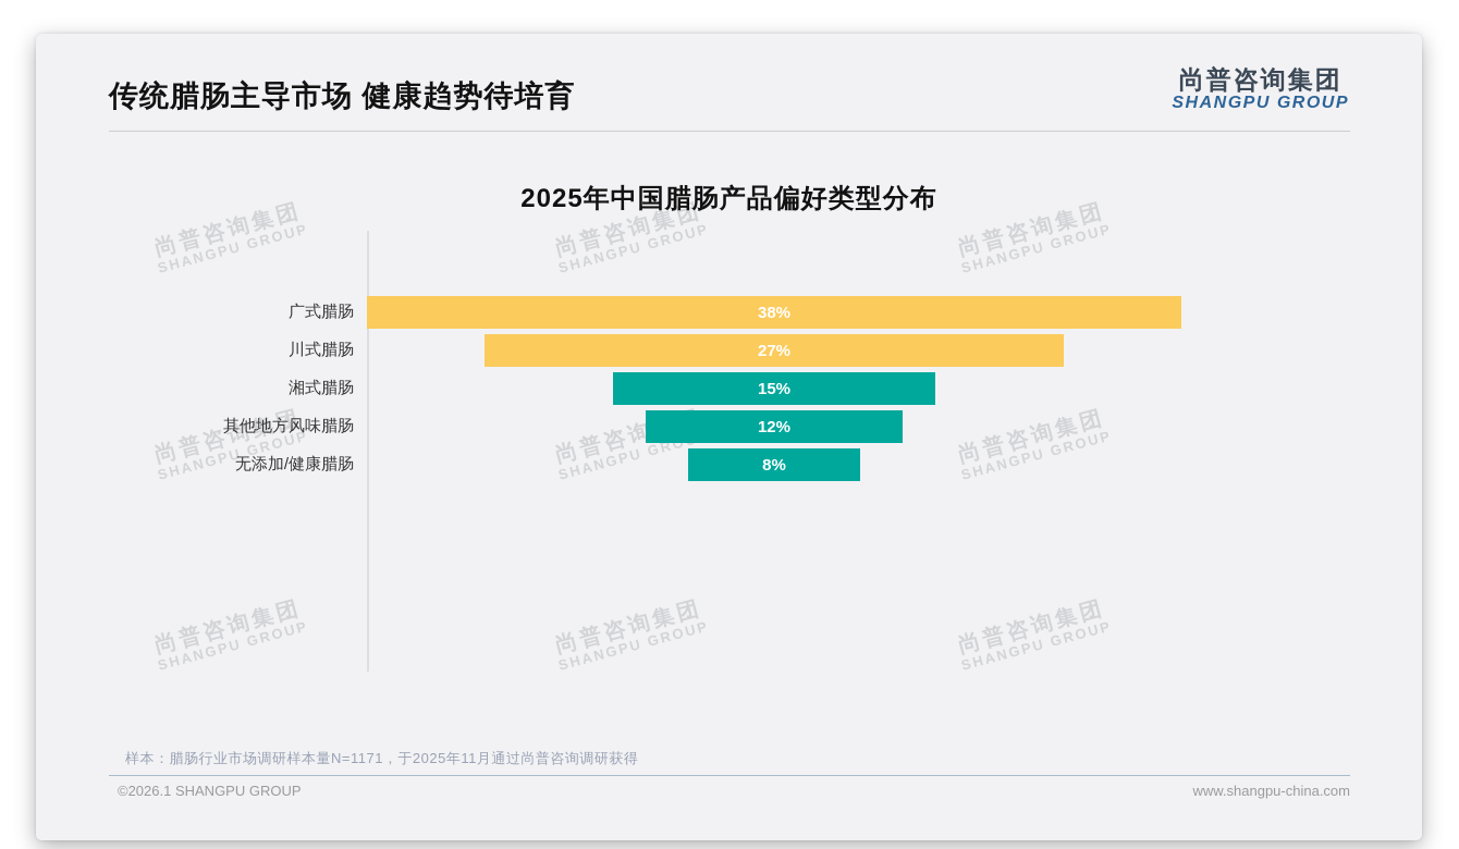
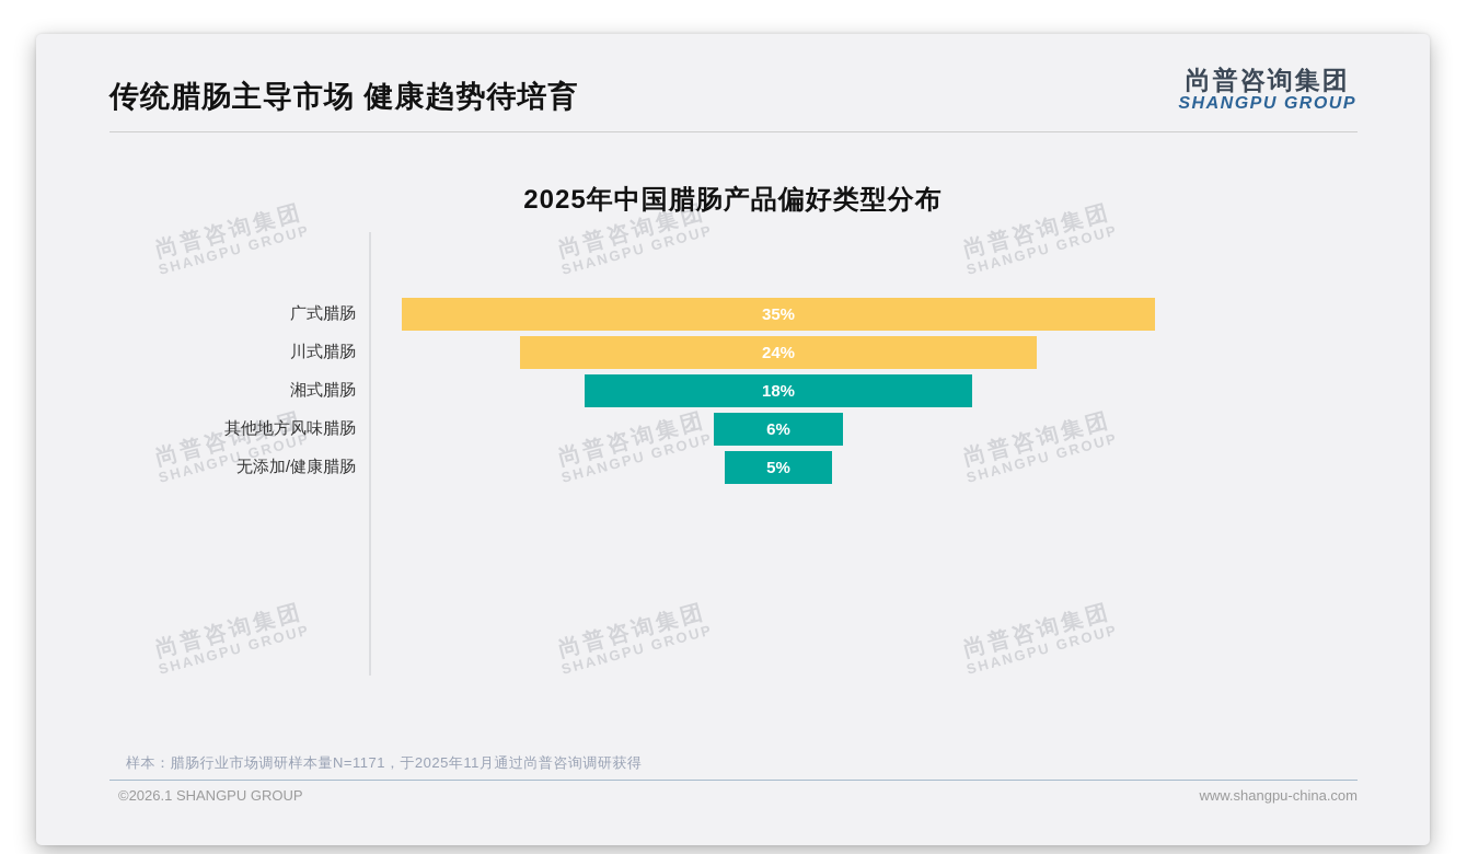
广式腊肠: 38% -> 35%
川式腊肠: 27% -> 24%
湘式腊肠: 15% -> 18%
其他地方风味腊肠: 12% -> 6%
无添加/健康腊肠: 8% -> 5%
